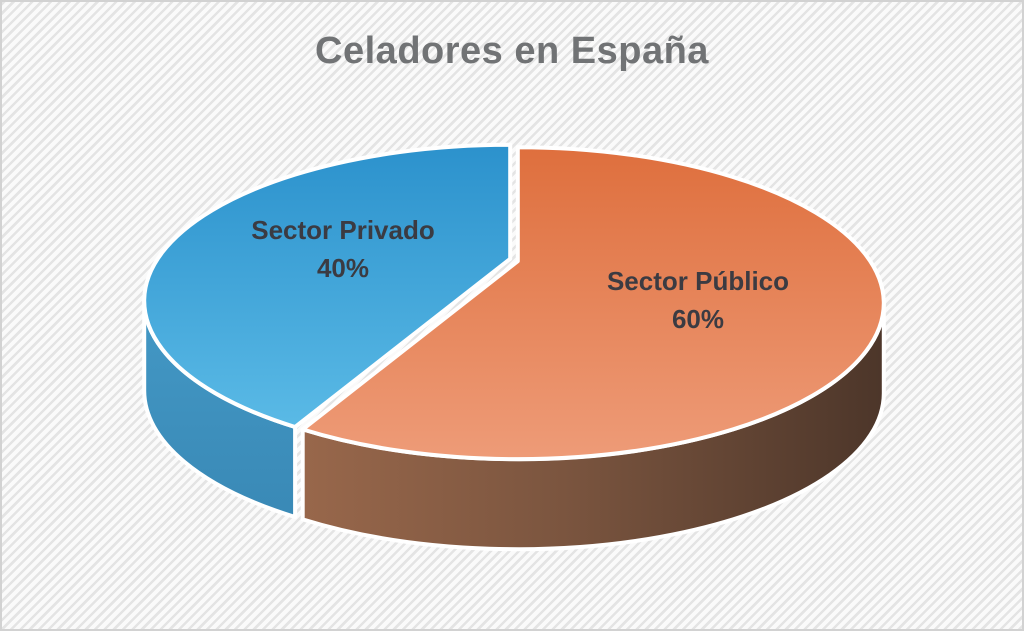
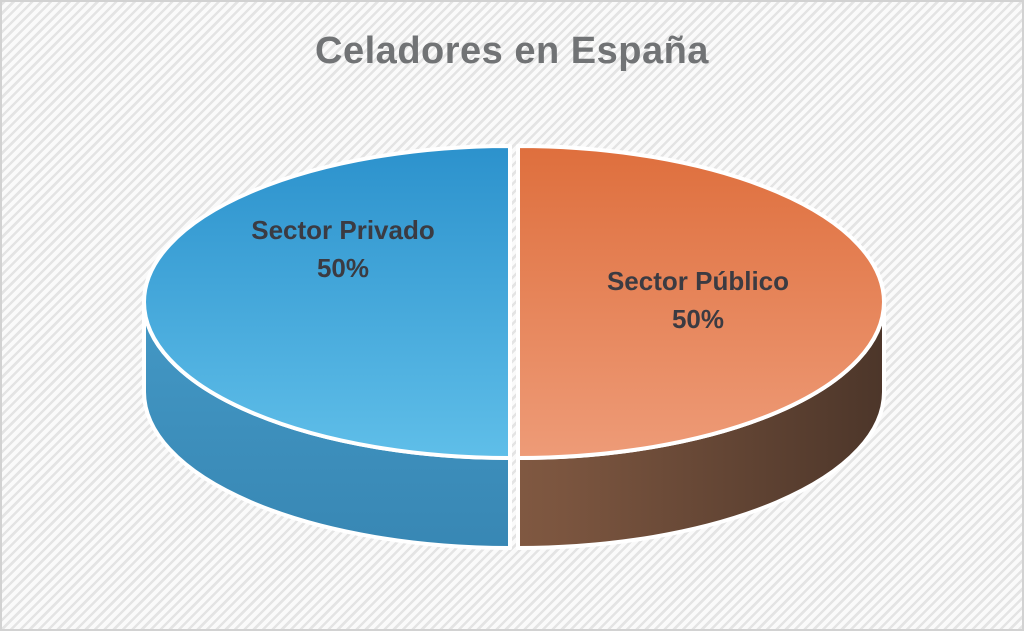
Sector Privado: 40% -> 50%
Sector Público: 60% -> 50%
